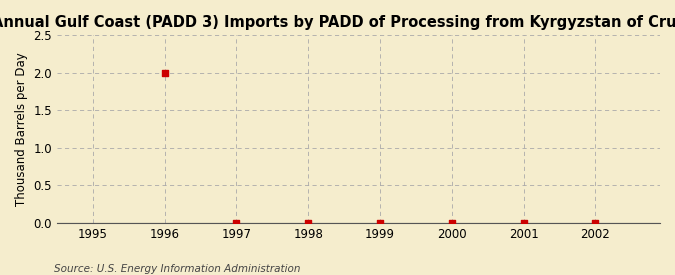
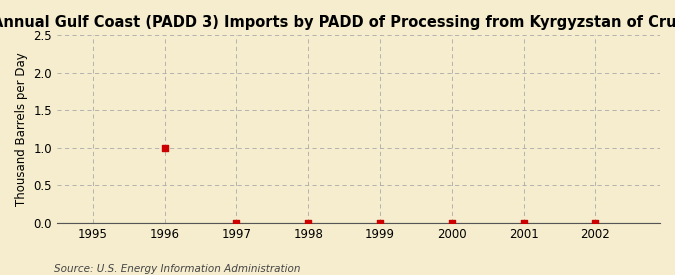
1996: 2 -> 1
